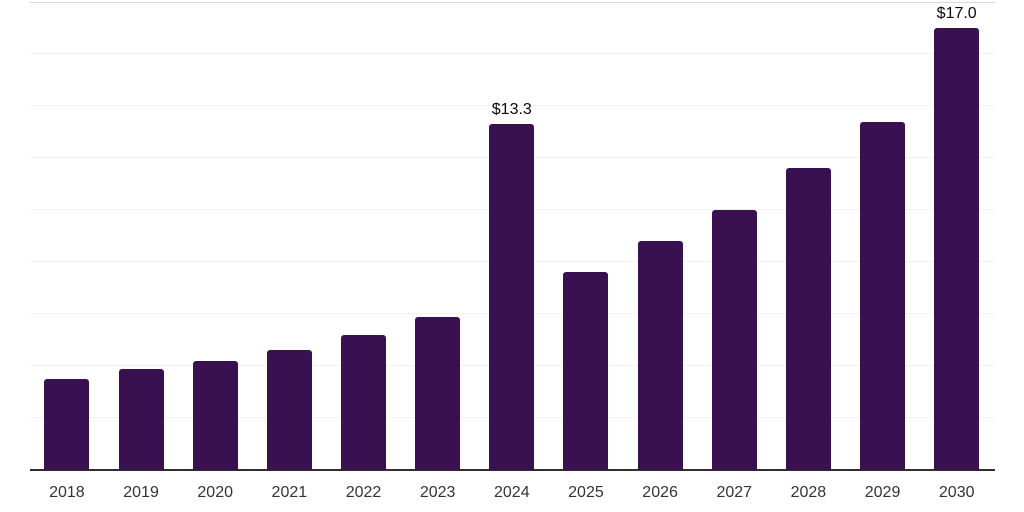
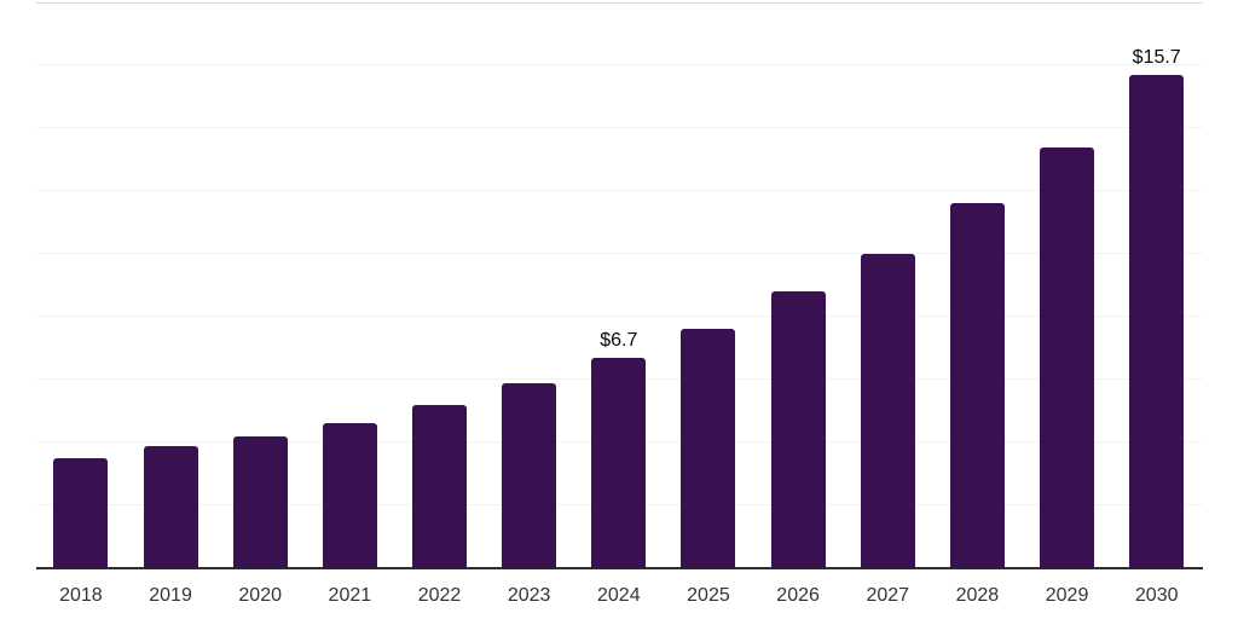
2024: $13.3 -> $6.7
2030: $17.0 -> $15.7
